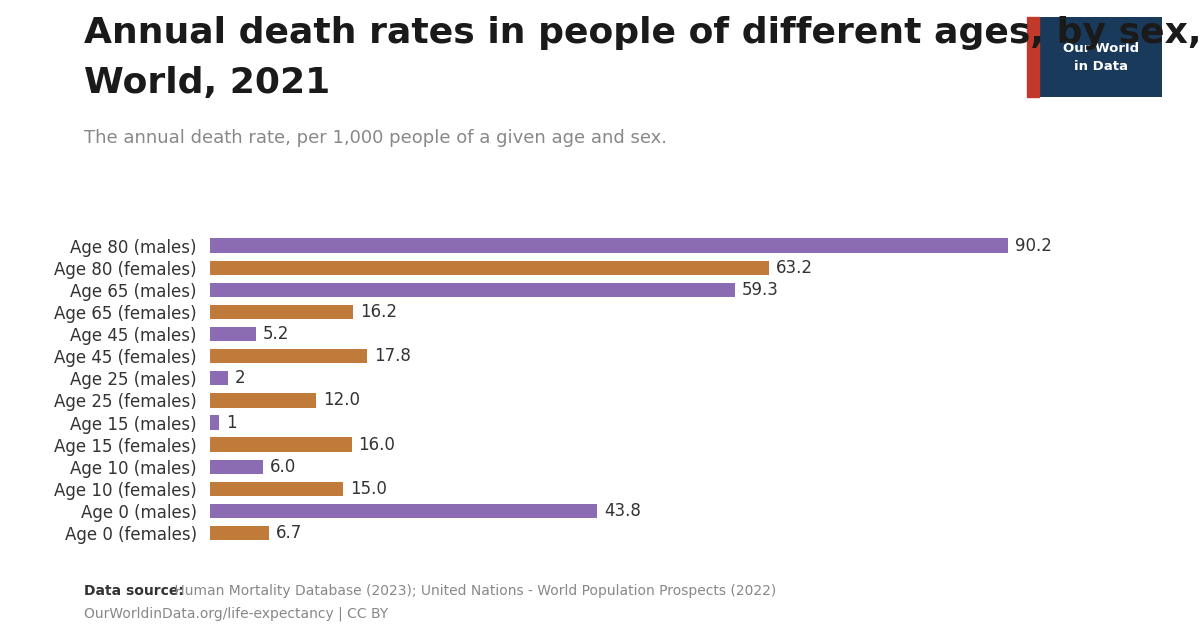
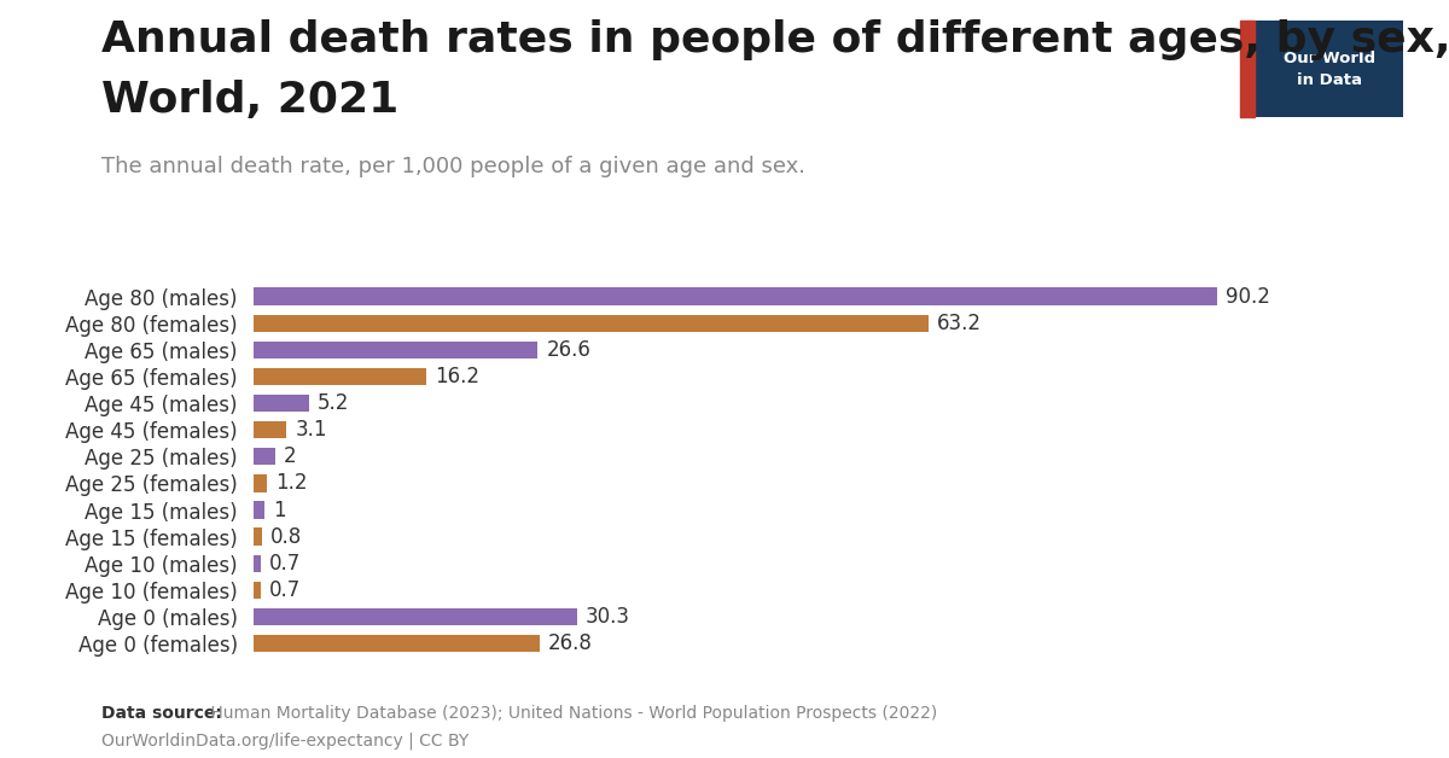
Age 65 (males): 59.3 -> 26.6
Age 45 (females): 17.8 -> 3.1
Age 25 (females): 12.0 -> 1.2
Age 15 (females): 16.0 -> 0.8
Age 10 (males): 6.0 -> 0.7
Age 10 (females): 15.0 -> 0.7
Age 0 (males): 43.8 -> 30.3
Age 0 (females): 6.7 -> 26.8
